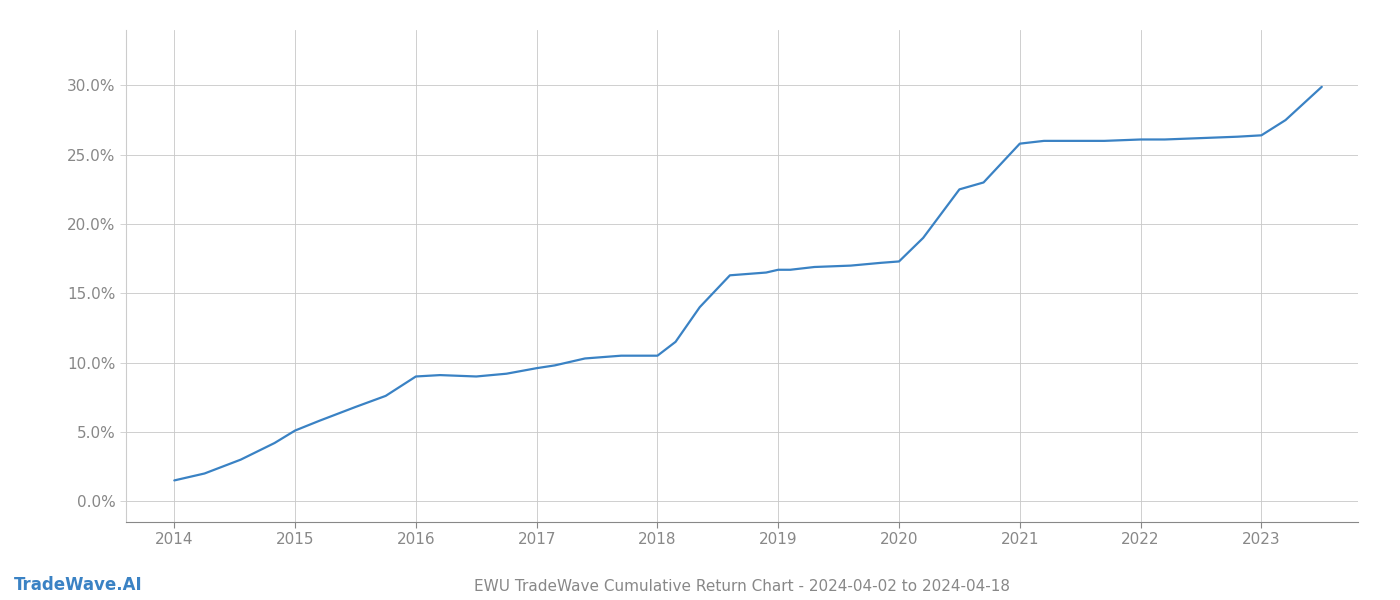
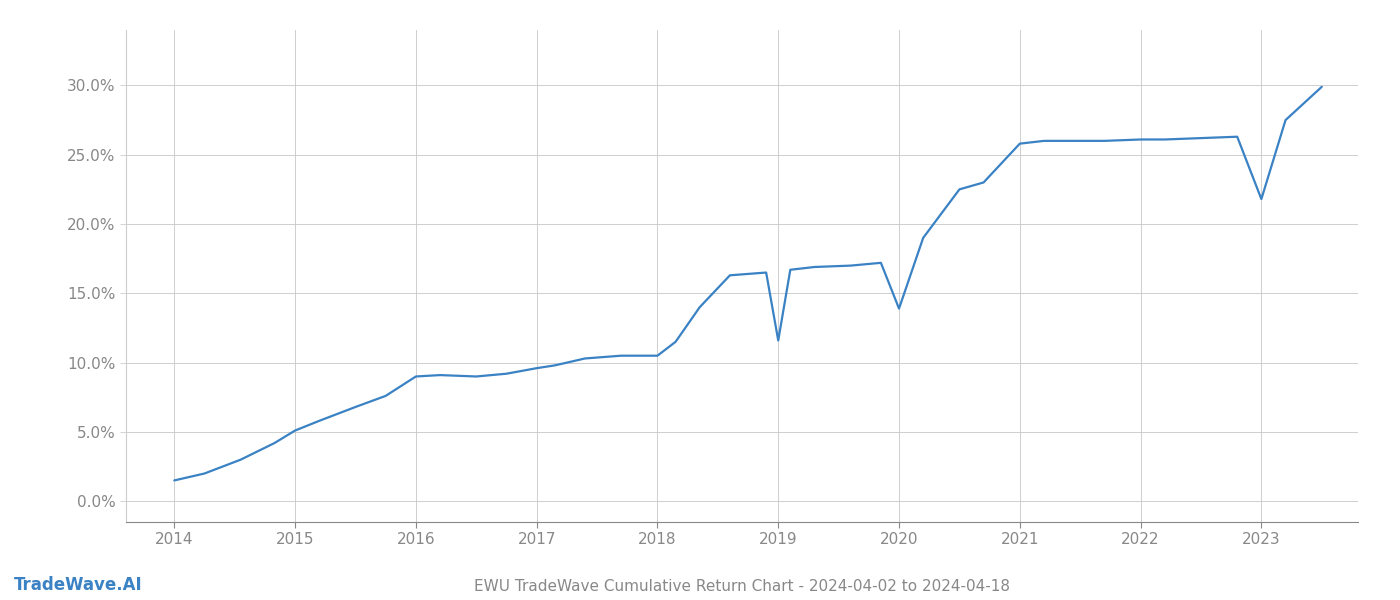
2019: 16.7% -> 11.6%
2020: 17.3% -> 13.9%
2023: 26.4% -> 21.8%
